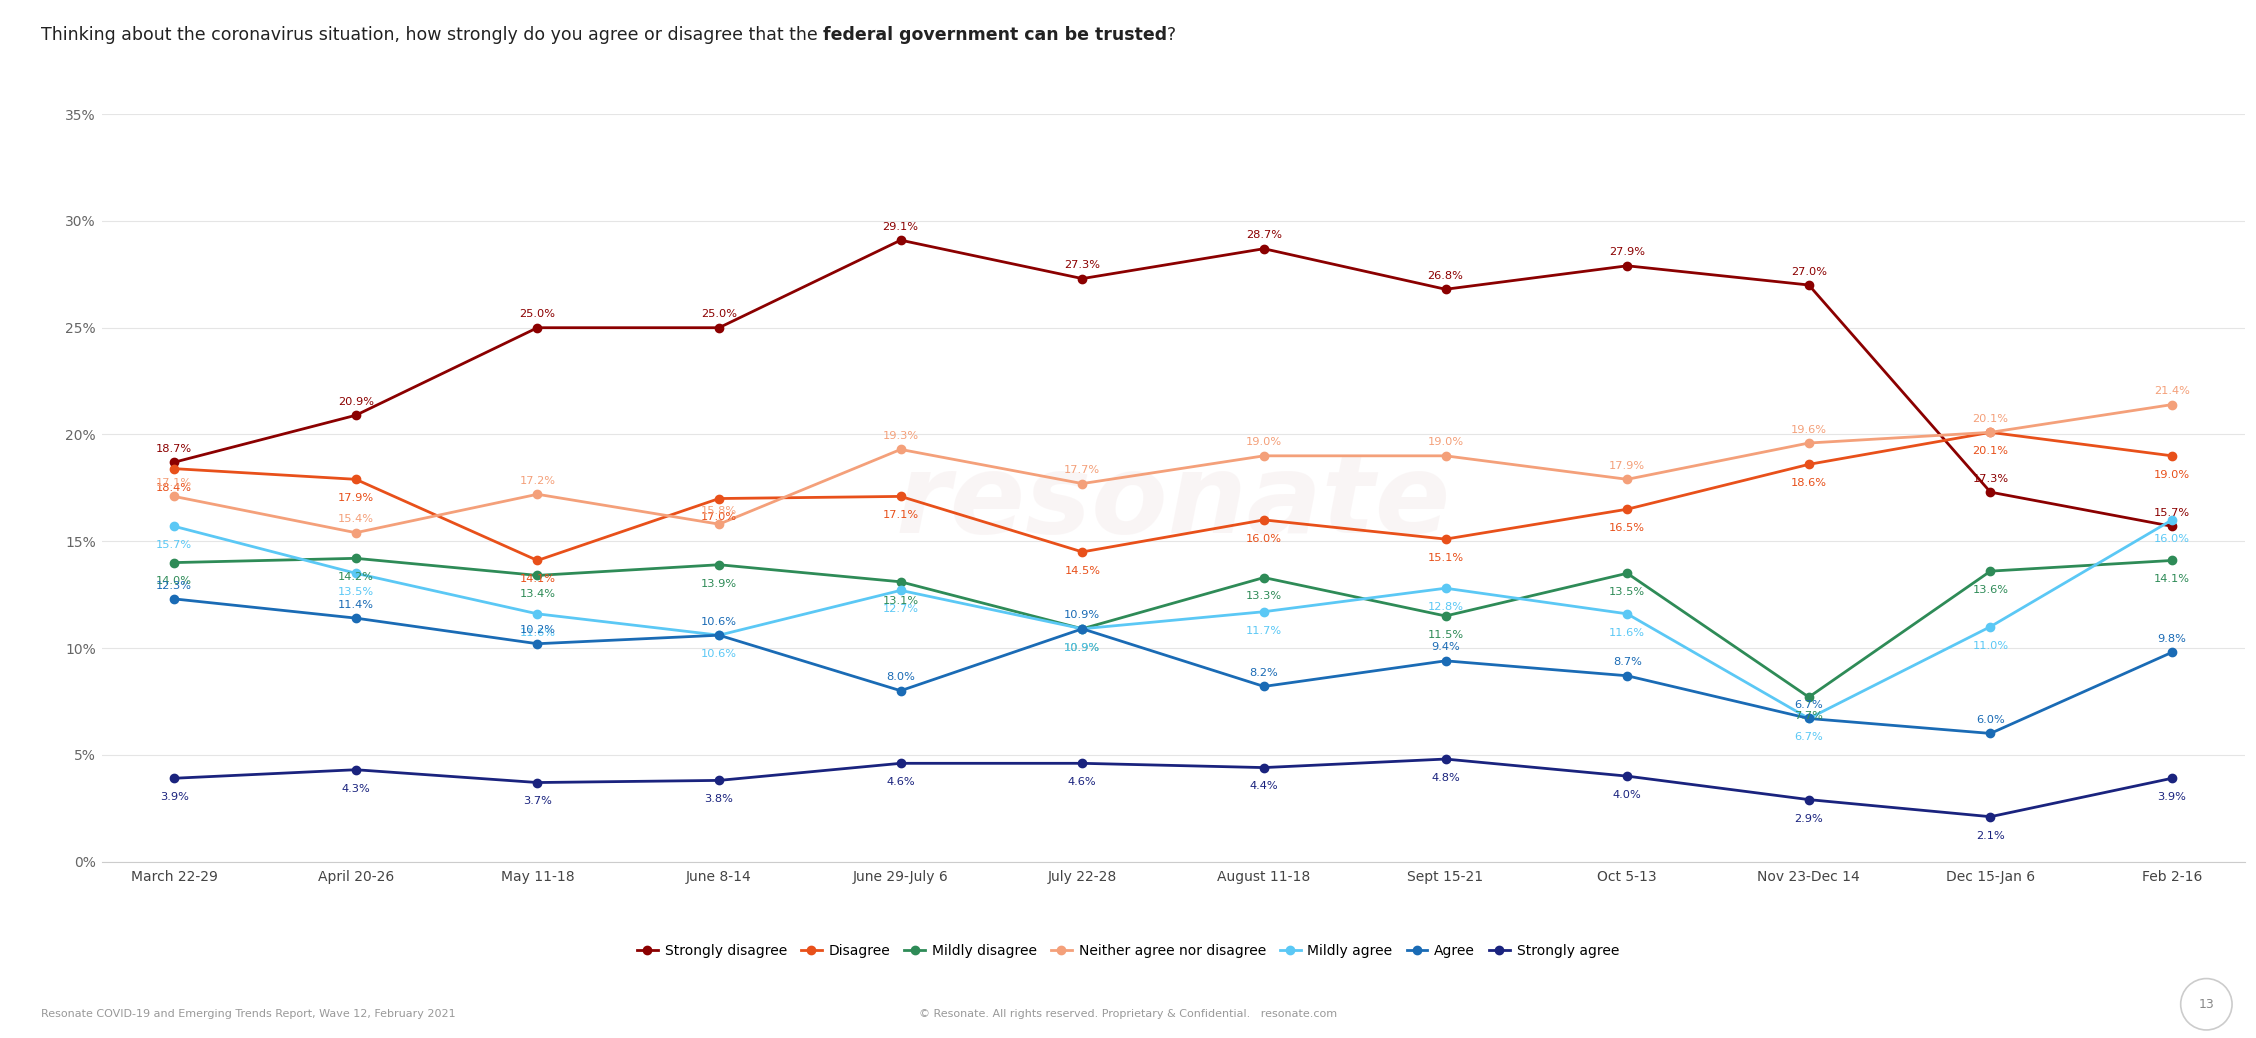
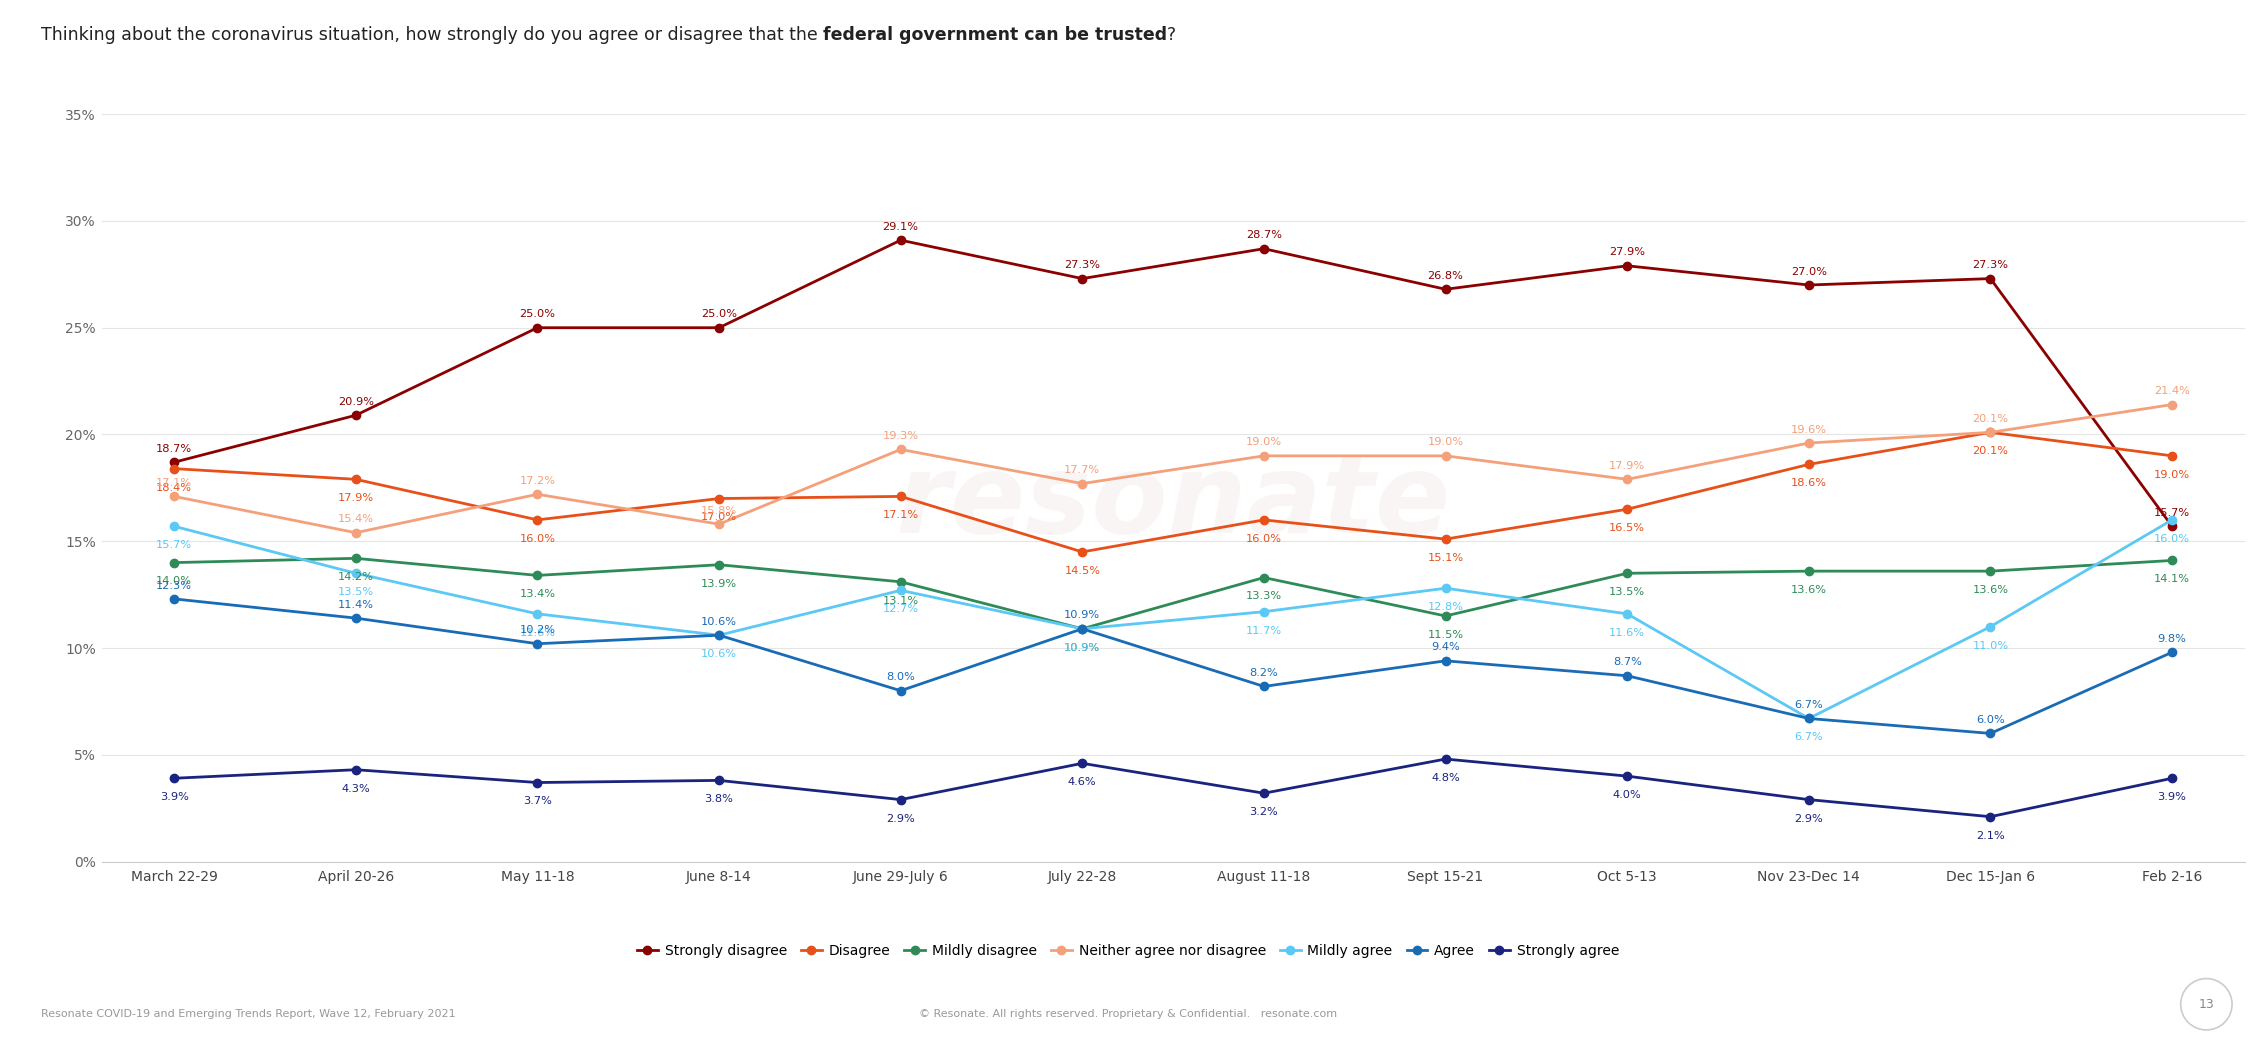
Disagree/May 11-18: 14.1% -> 16.0%
Strongly agree/June 29-July 6: 4.6% -> 2.9%
Strongly agree/August 11-18: 4.4% -> 3.2%
Mildly disagree/Nov 23-Dec 14: 7.7% -> 13.6%
Strongly disagree/Dec 15-Jan 6: 17.3% -> 27.3%
